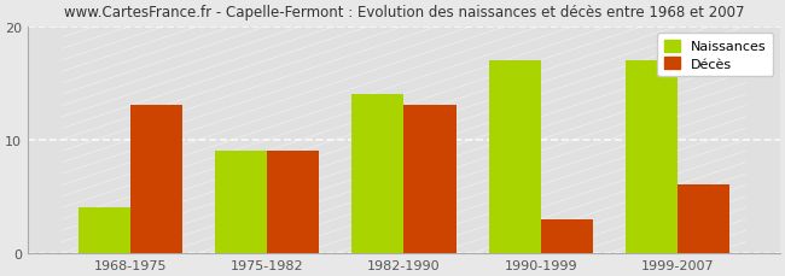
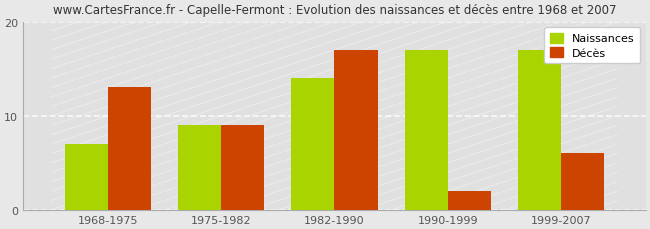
Naissances/1968-1975: 4 -> 7
Décès/1982-1990: 13 -> 17
Décès/1990-1999: 3 -> 2
